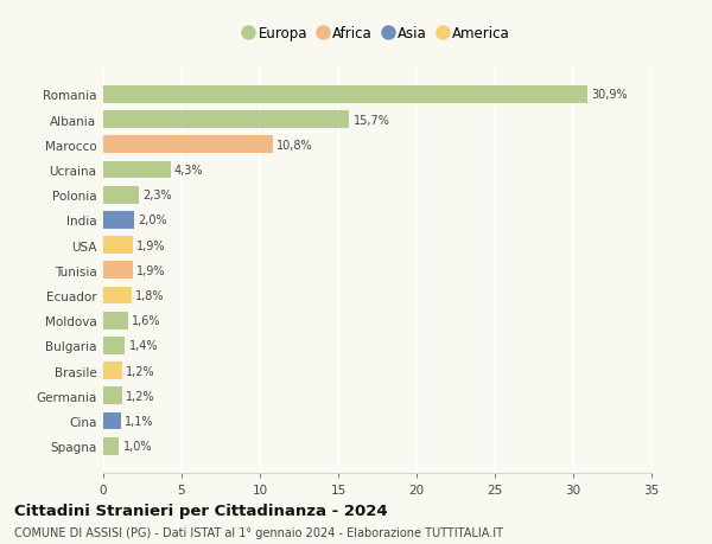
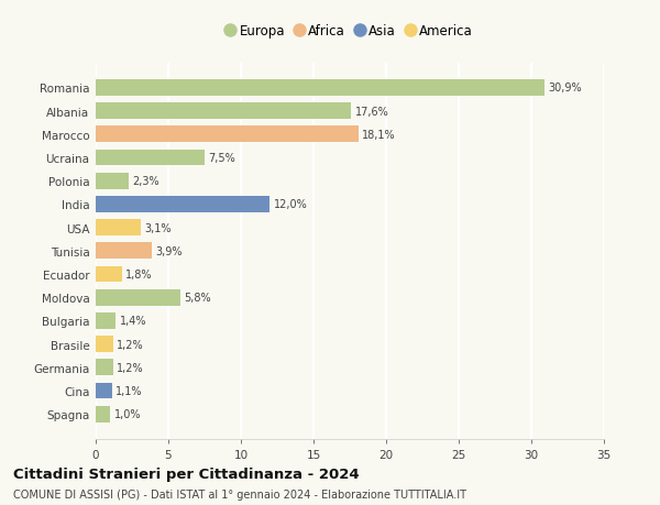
Albania: 15,7% -> 17,6%
Marocco: 10,8% -> 18,1%
Ucraina: 4,3% -> 7,5%
India: 2,0% -> 12,0%
USA: 1,9% -> 3,1%
Tunisia: 1,9% -> 3,9%
Moldova: 1,6% -> 5,8%
